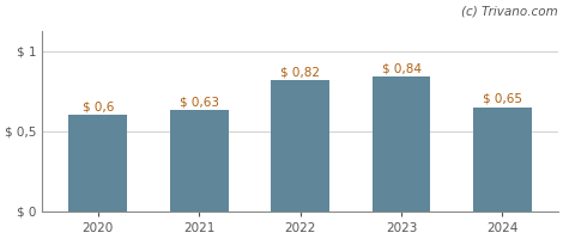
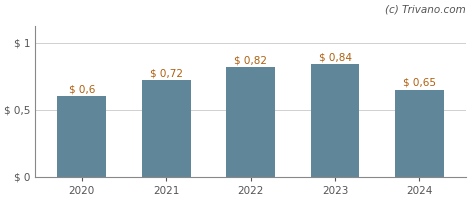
2021: 0,63 -> 0,72
